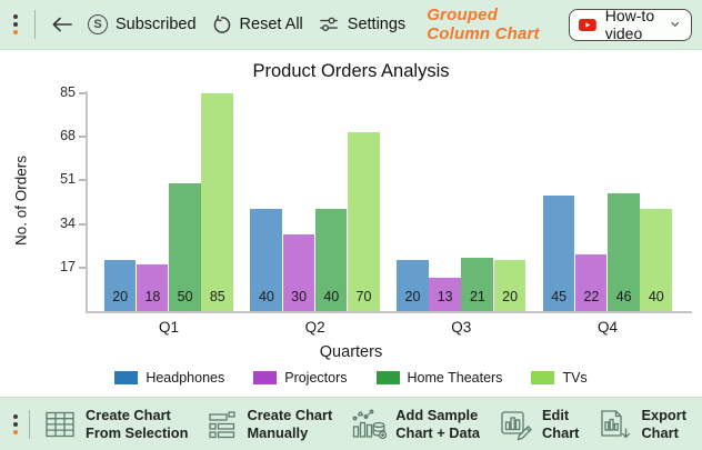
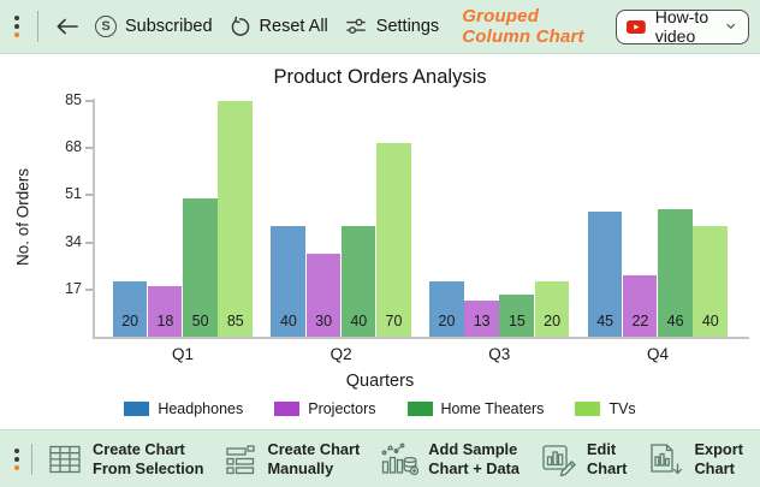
Home Theaters/Q3: 21 -> 15
